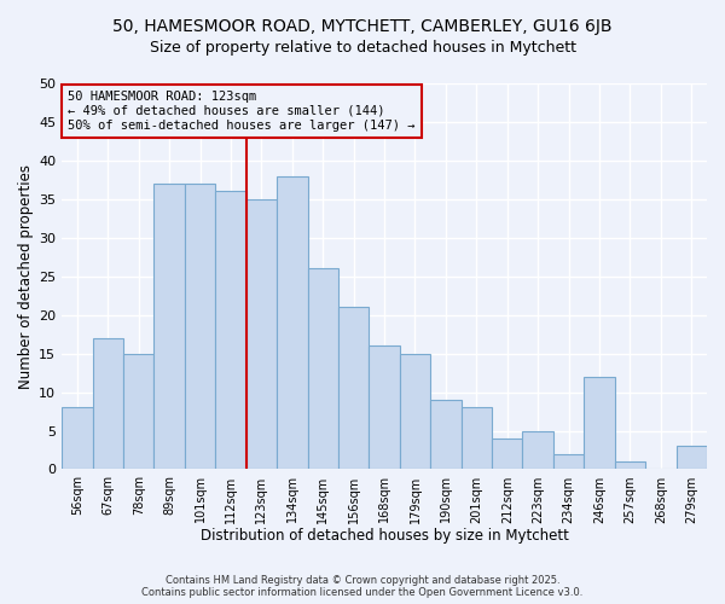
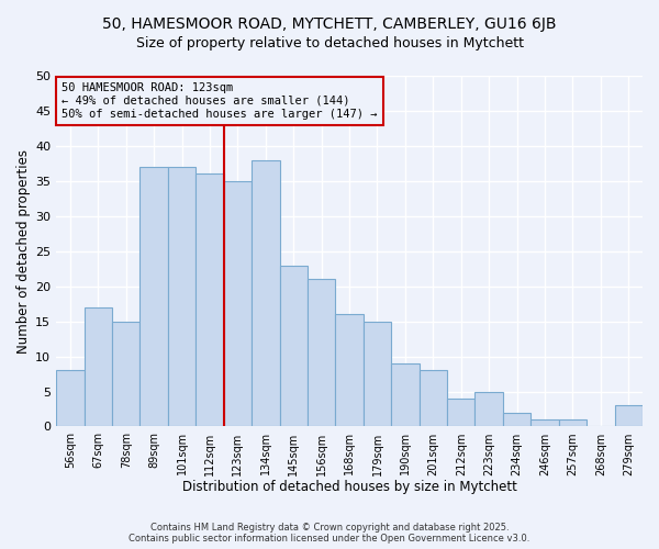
145sqm: 26 -> 23
246sqm: 12 -> 1
